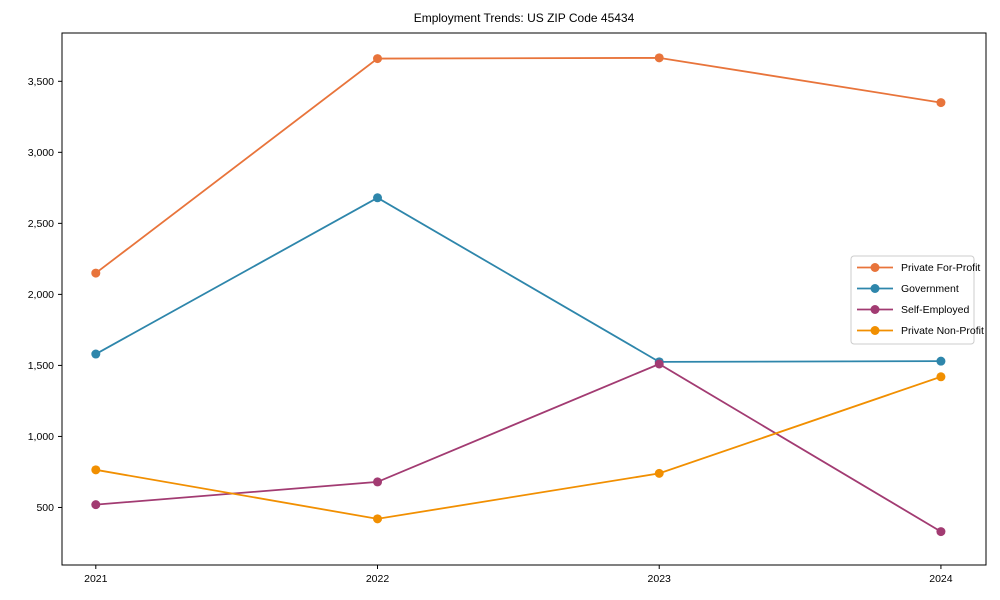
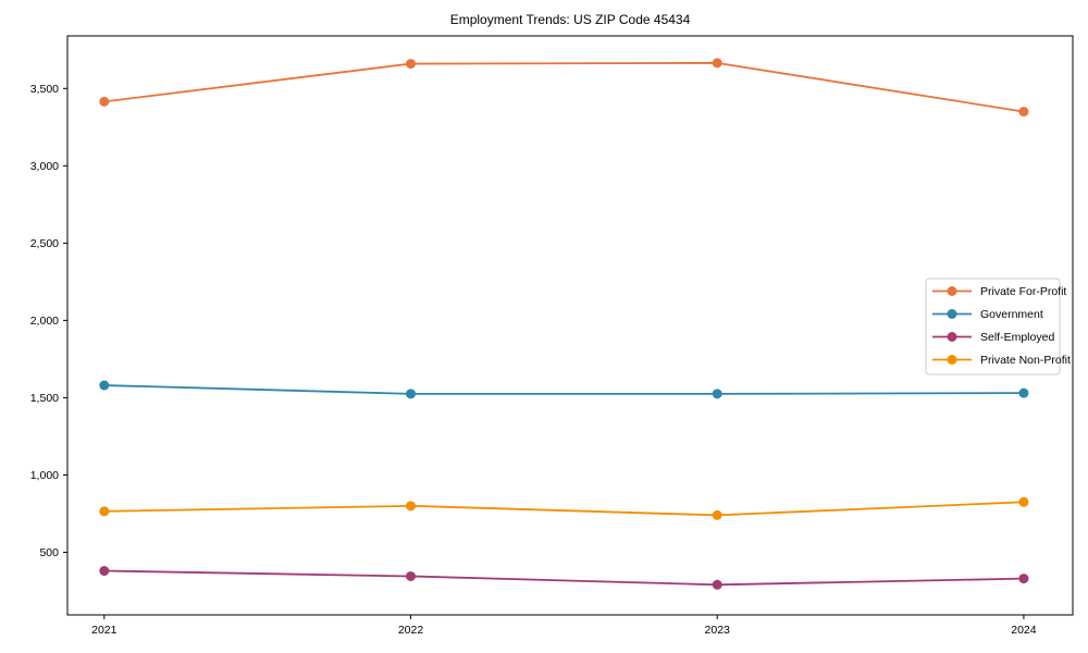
Private For-Profit/2021: 2150 -> 3420
Self-Employed/2021: 520 -> 380
Government/2022: 2680 -> 1520
Self-Employed/2022: 680 -> 340
Private Non-Profit/2022: 420 -> 800
Self-Employed/2023: 1510 -> 290
Private Non-Profit/2024: 1420 -> 820
